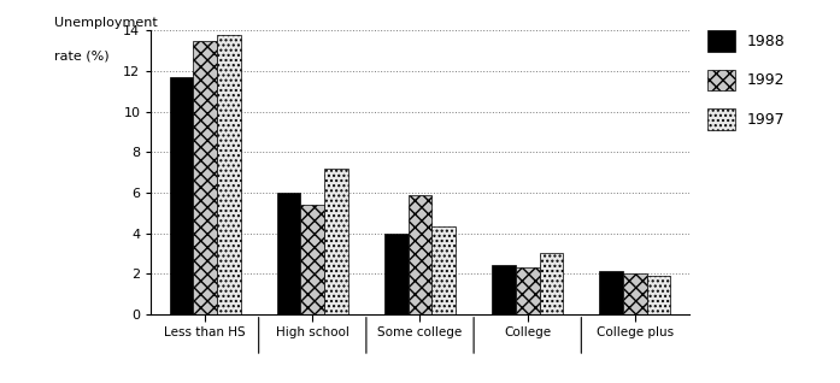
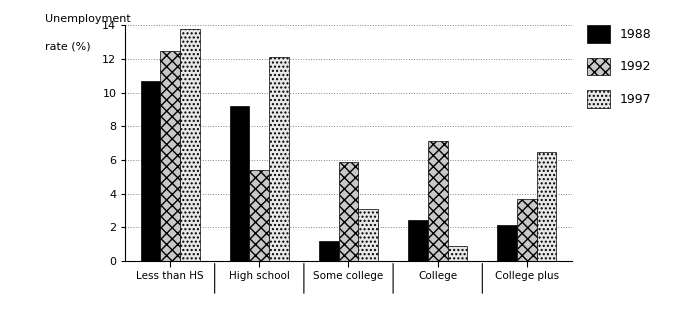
1988/Less than HS: 11.7 -> 10.7
1992/Less than HS: 13.5 -> 12.5
1988/High school: 6.0 -> 9.2
1997/High school: 7.2 -> 12.1
1988/Some college: 4.0 -> 1.2
1997/Some college: 4.3 -> 3.1
1992/College: 2.3 -> 7.1
1997/College: 3.0 -> 0.9
1992/College plus: 2.0 -> 3.7
1997/College plus: 1.9 -> 6.5
